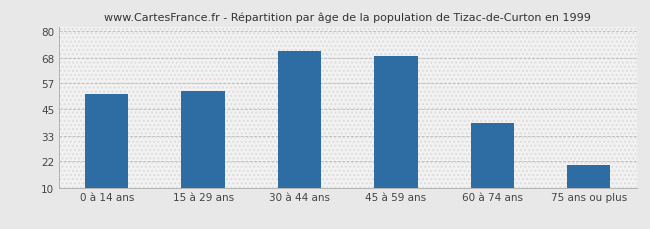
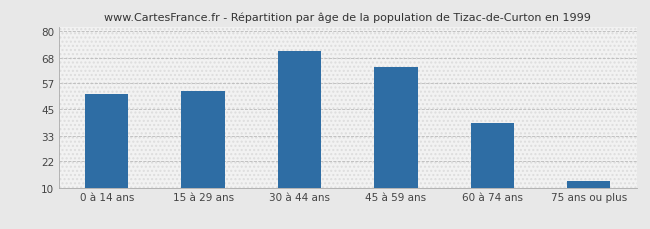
45 à 59 ans: 69 -> 64
75 ans ou plus: 20 -> 13
